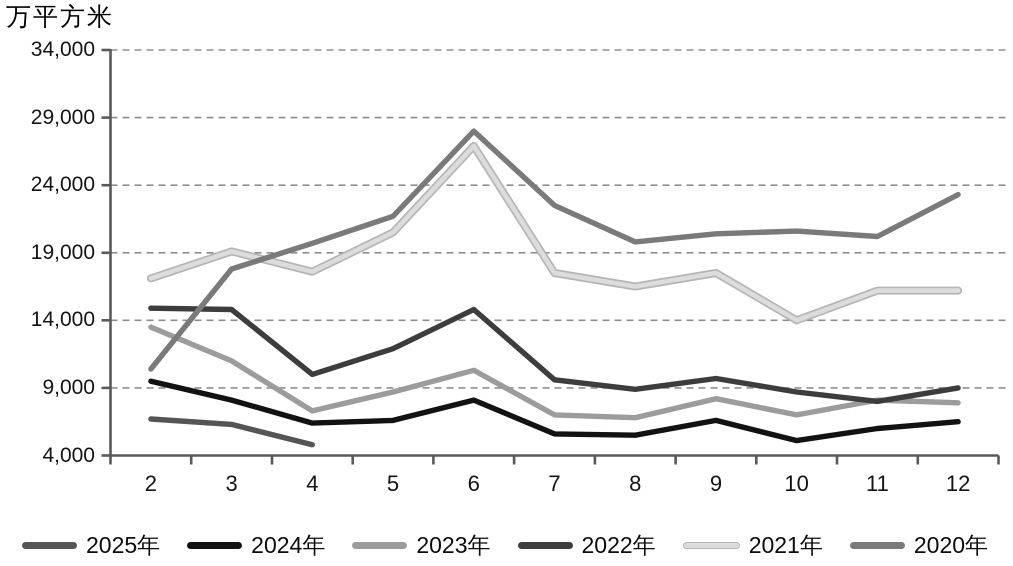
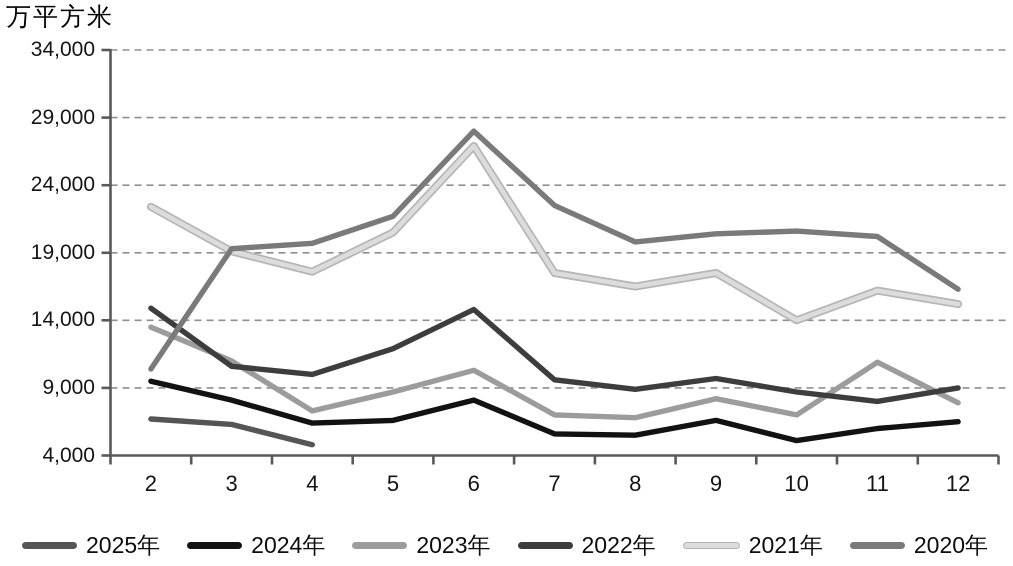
2021年/2: 17100 -> 22400
2022年/3: 14800 -> 10600
2020年/3: 17800 -> 19300
2023年/11: 8100 -> 10900
2021年/12: 16200 -> 15200
2020年/12: 23300 -> 16300
